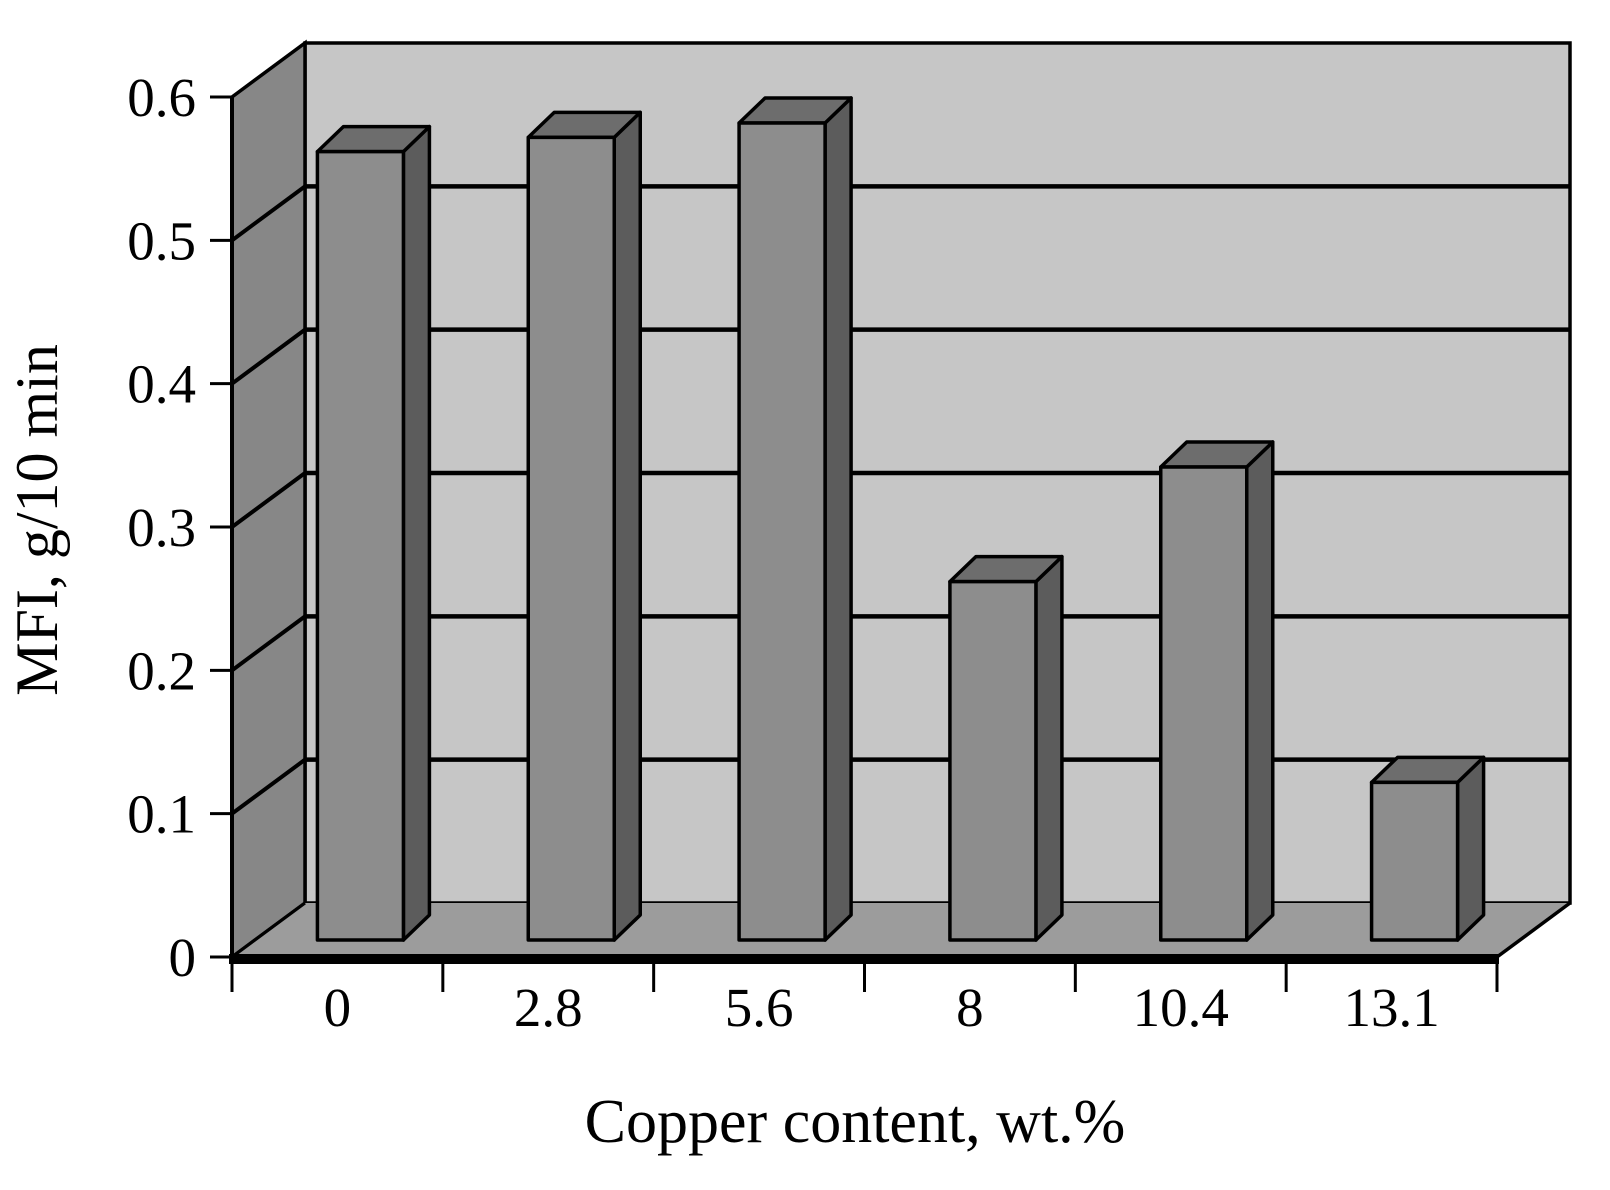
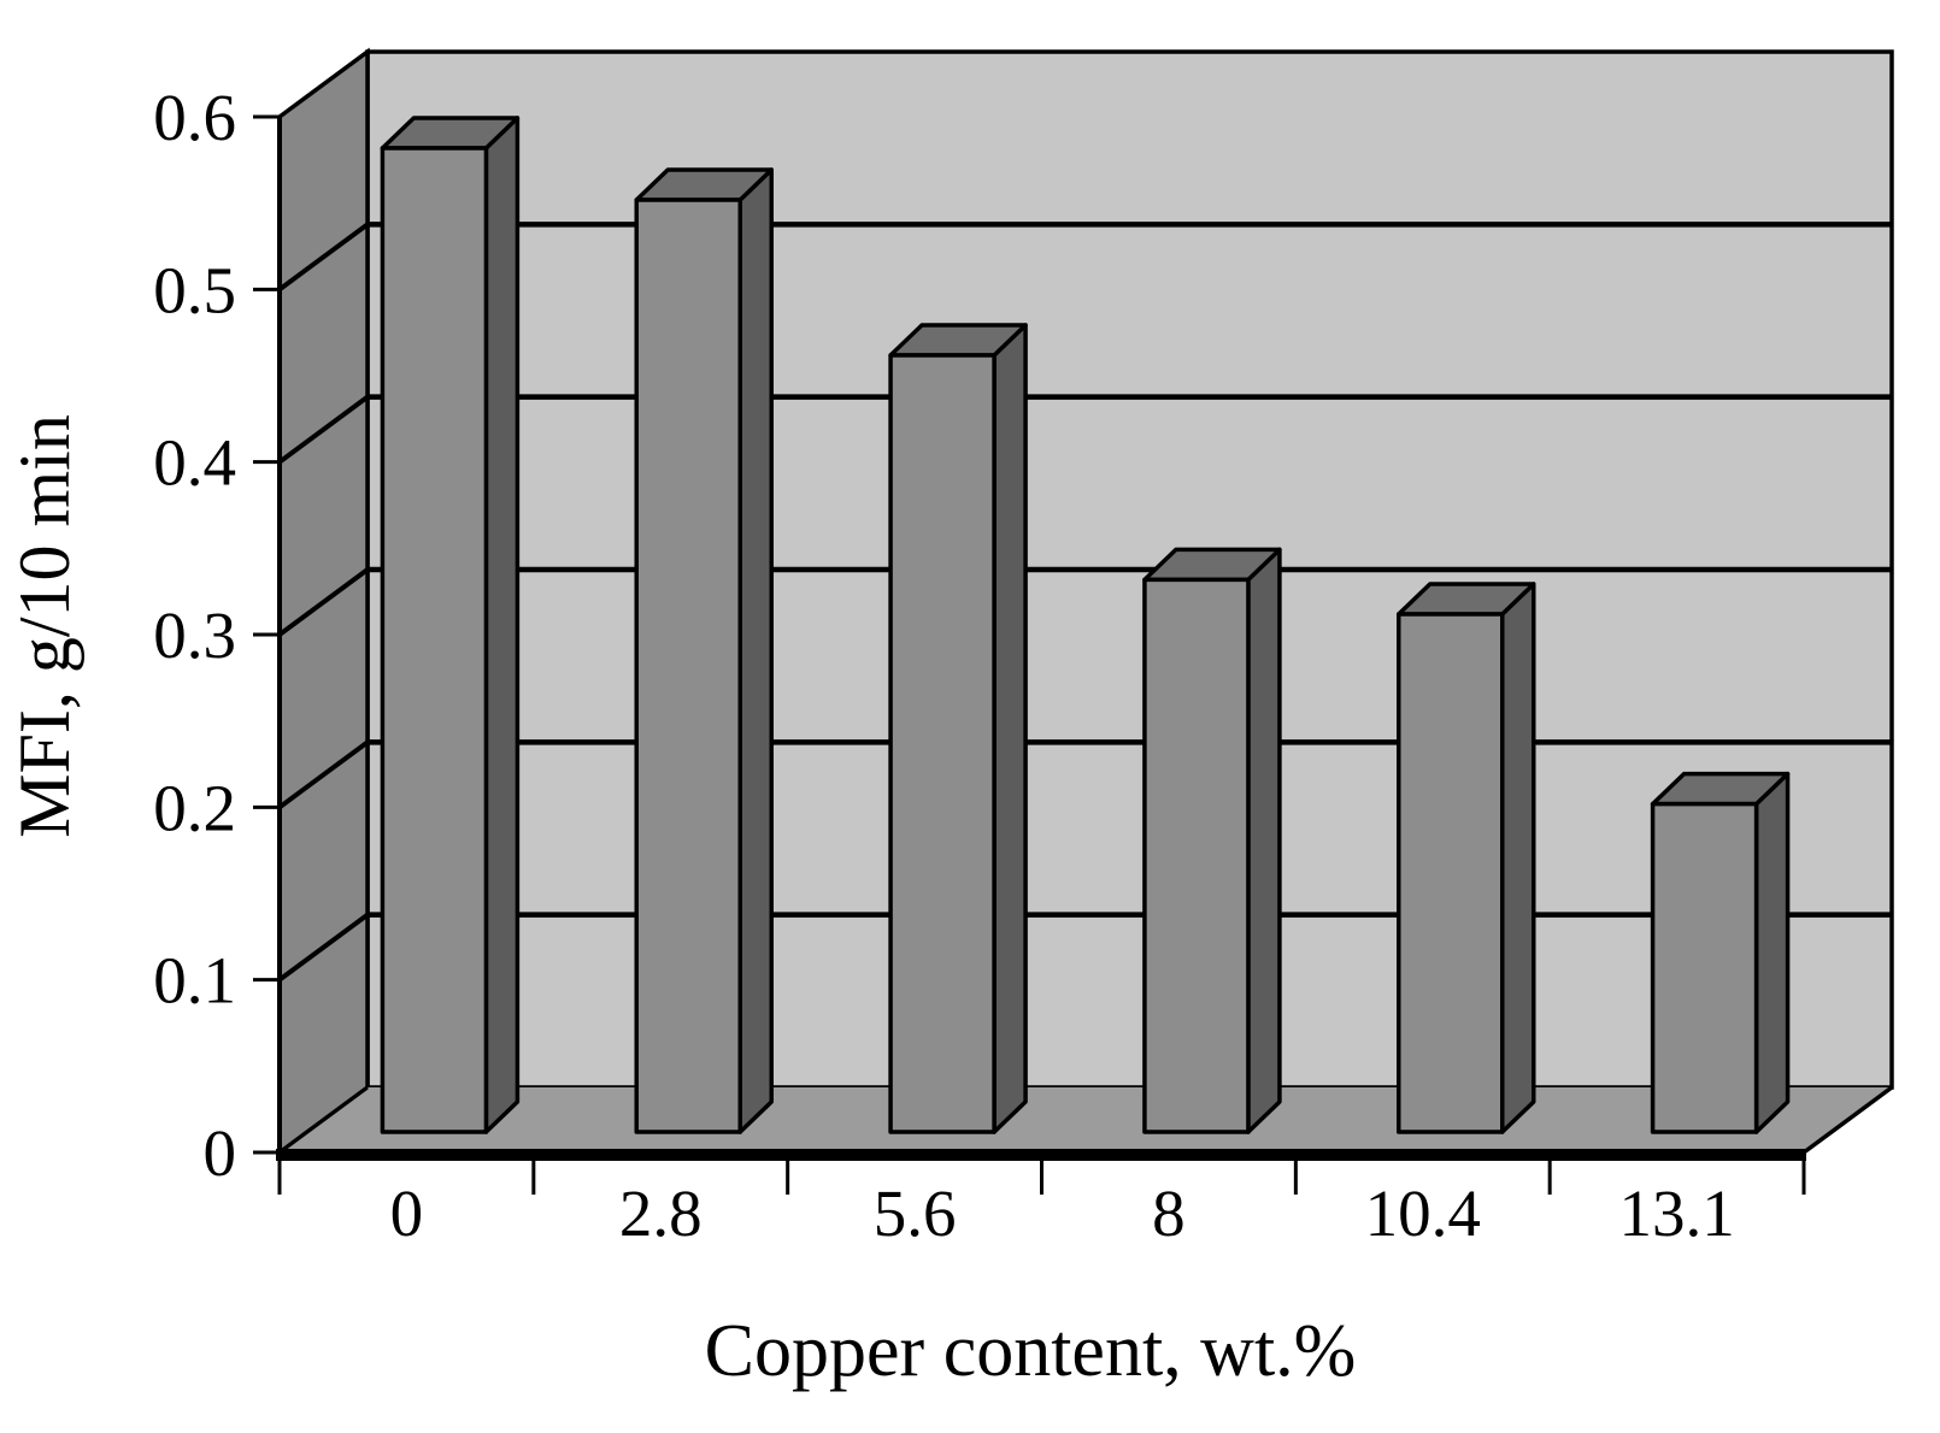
0: 0.55 -> 0.57
2.8: 0.56 -> 0.54
5.6: 0.57 -> 0.45
8: 0.25 -> 0.32
10.4: 0.33 -> 0.30
13.1: 0.11 -> 0.19
